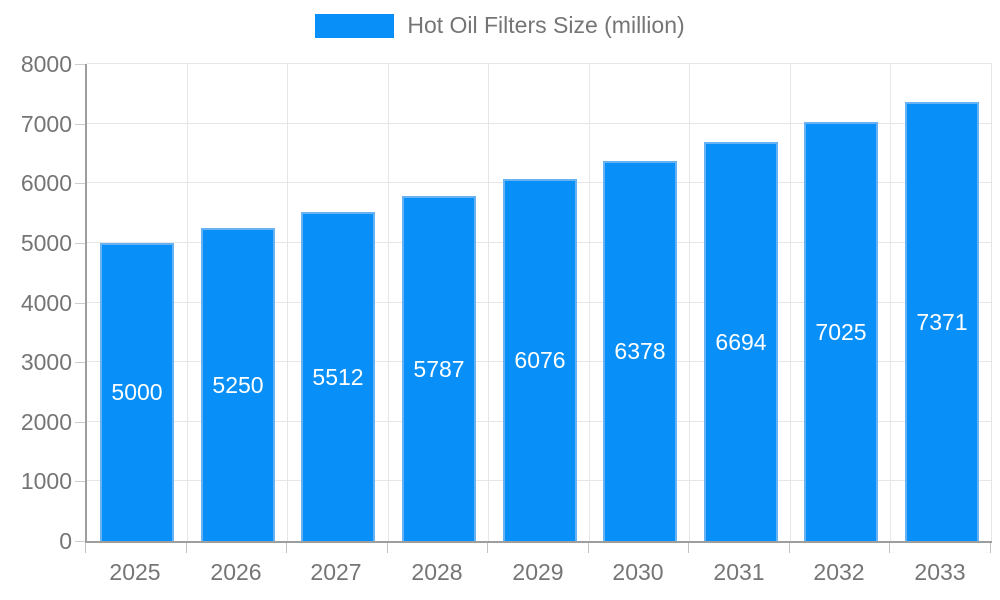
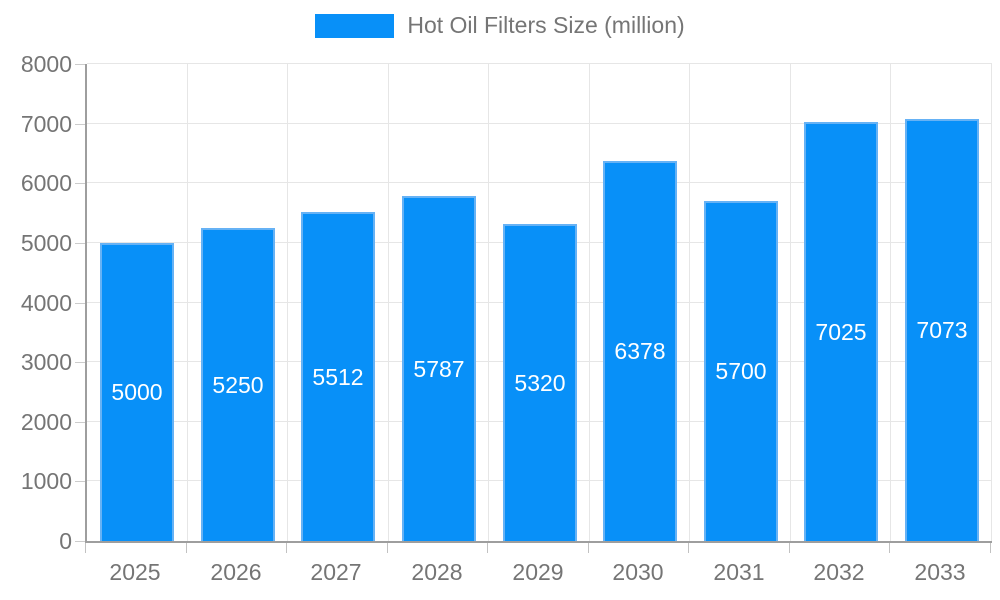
2029: 6076 -> 5320
2031: 6694 -> 5700
2033: 7371 -> 7073
